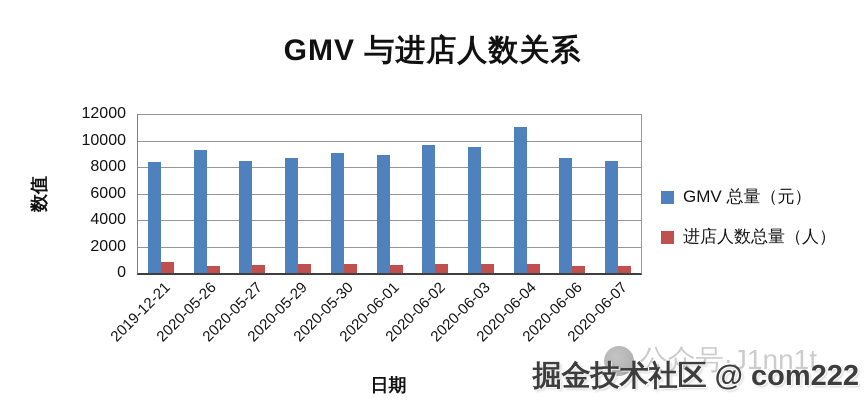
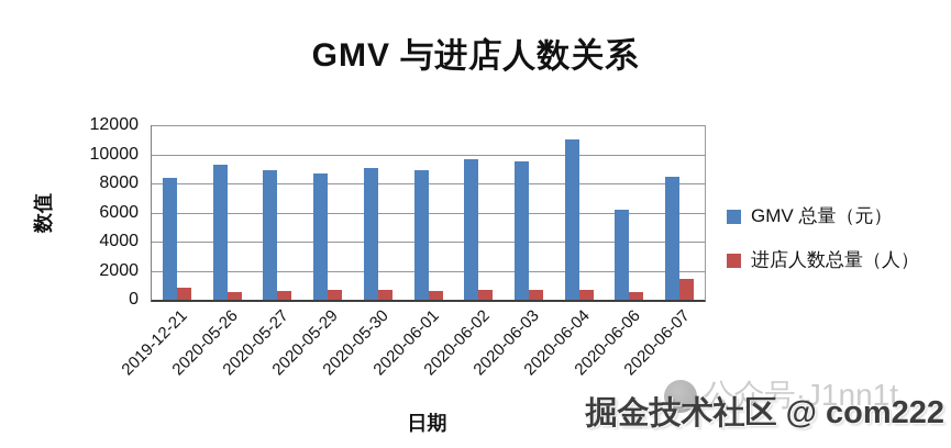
GMV 总量（元）/2020-05-27: 8400 -> 8900
GMV 总量（元）/2020-06-06: 8600 -> 6200
进店人数总量（人）/2020-06-07: 500 -> 1400
